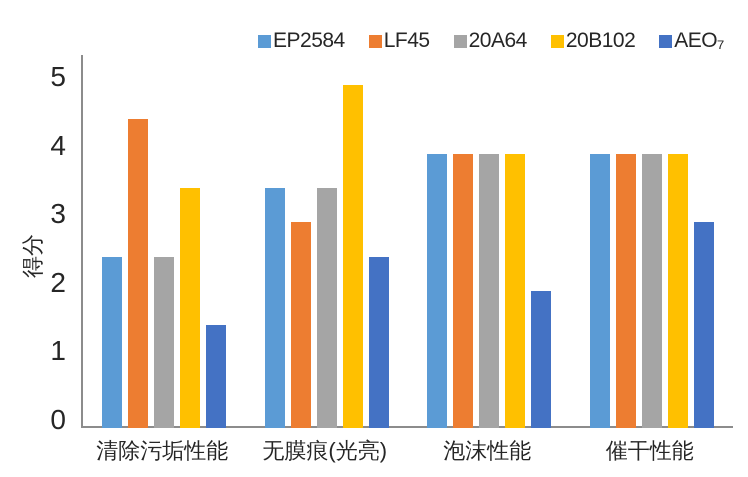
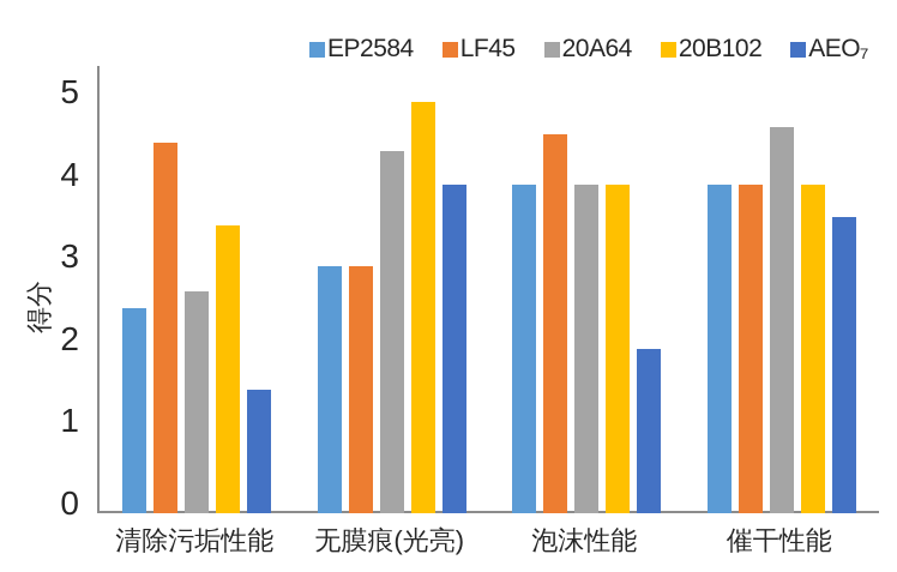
20A64/清除污垢性能: 2.5 -> 2.7
EP2584/无膜痕(光亮): 3.5 -> 3.0
20A64/无膜痕(光亮): 3.5 -> 4.4
AEO₇/无膜痕(光亮): 2.5 -> 4.0
LF45/泡沫性能: 4.0 -> 4.6
20A64/催干性能: 4.0 -> 4.7
AEO₇/催干性能: 3.0 -> 3.6
